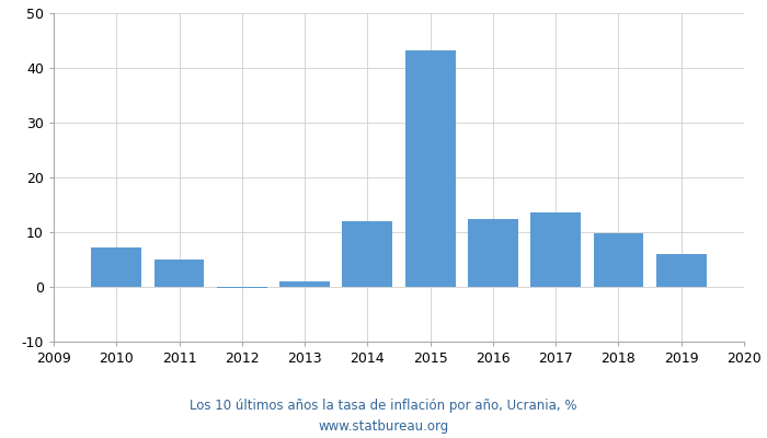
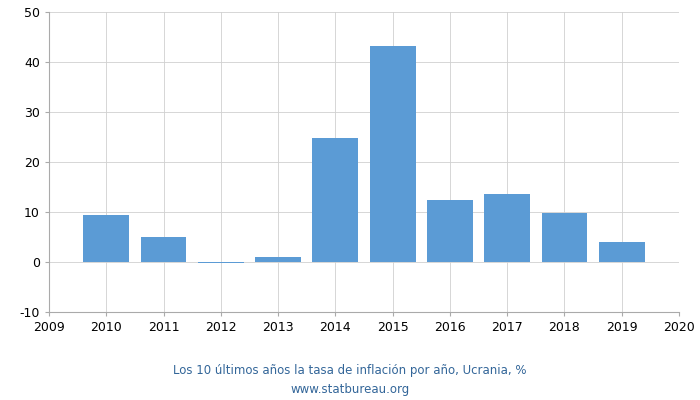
2010: 7.2 -> 9.4
2014: 12.0 -> 24.9
2019: 6.0 -> 4.1
